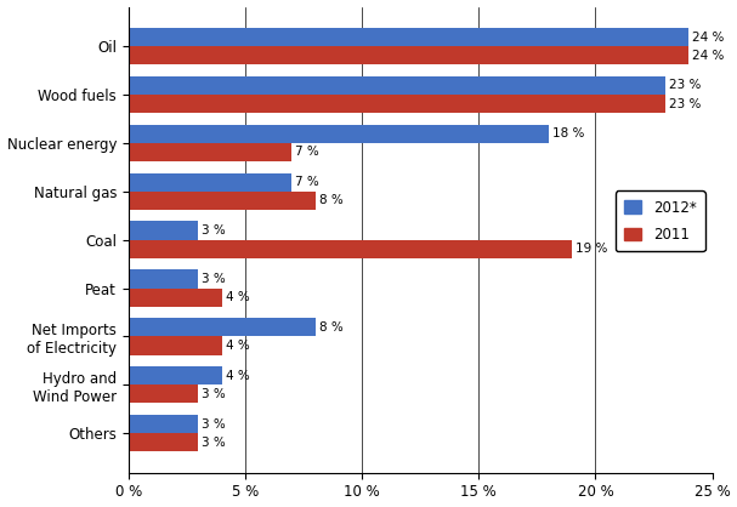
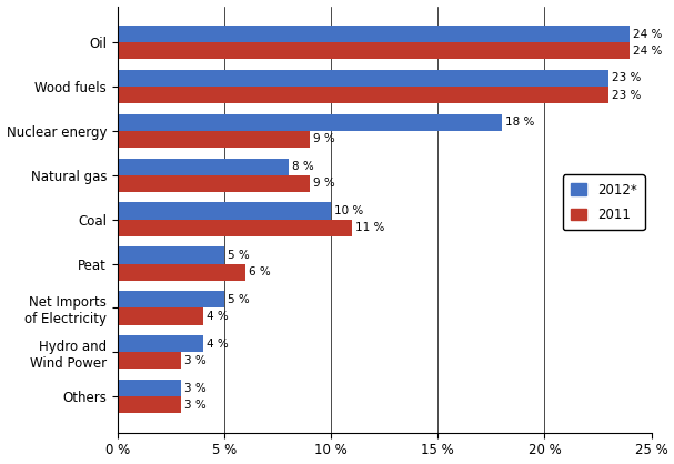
2011/Nuclear energy: 7 -> 9
2012*/Natural gas: 7 -> 8
2011/Natural gas: 8 -> 9
2012*/Coal: 3 -> 10
2011/Coal: 19 -> 11
2012*/Peat: 3 -> 5
2011/Peat: 4 -> 6
2012*/Net Imports of Electricity: 8 -> 5
